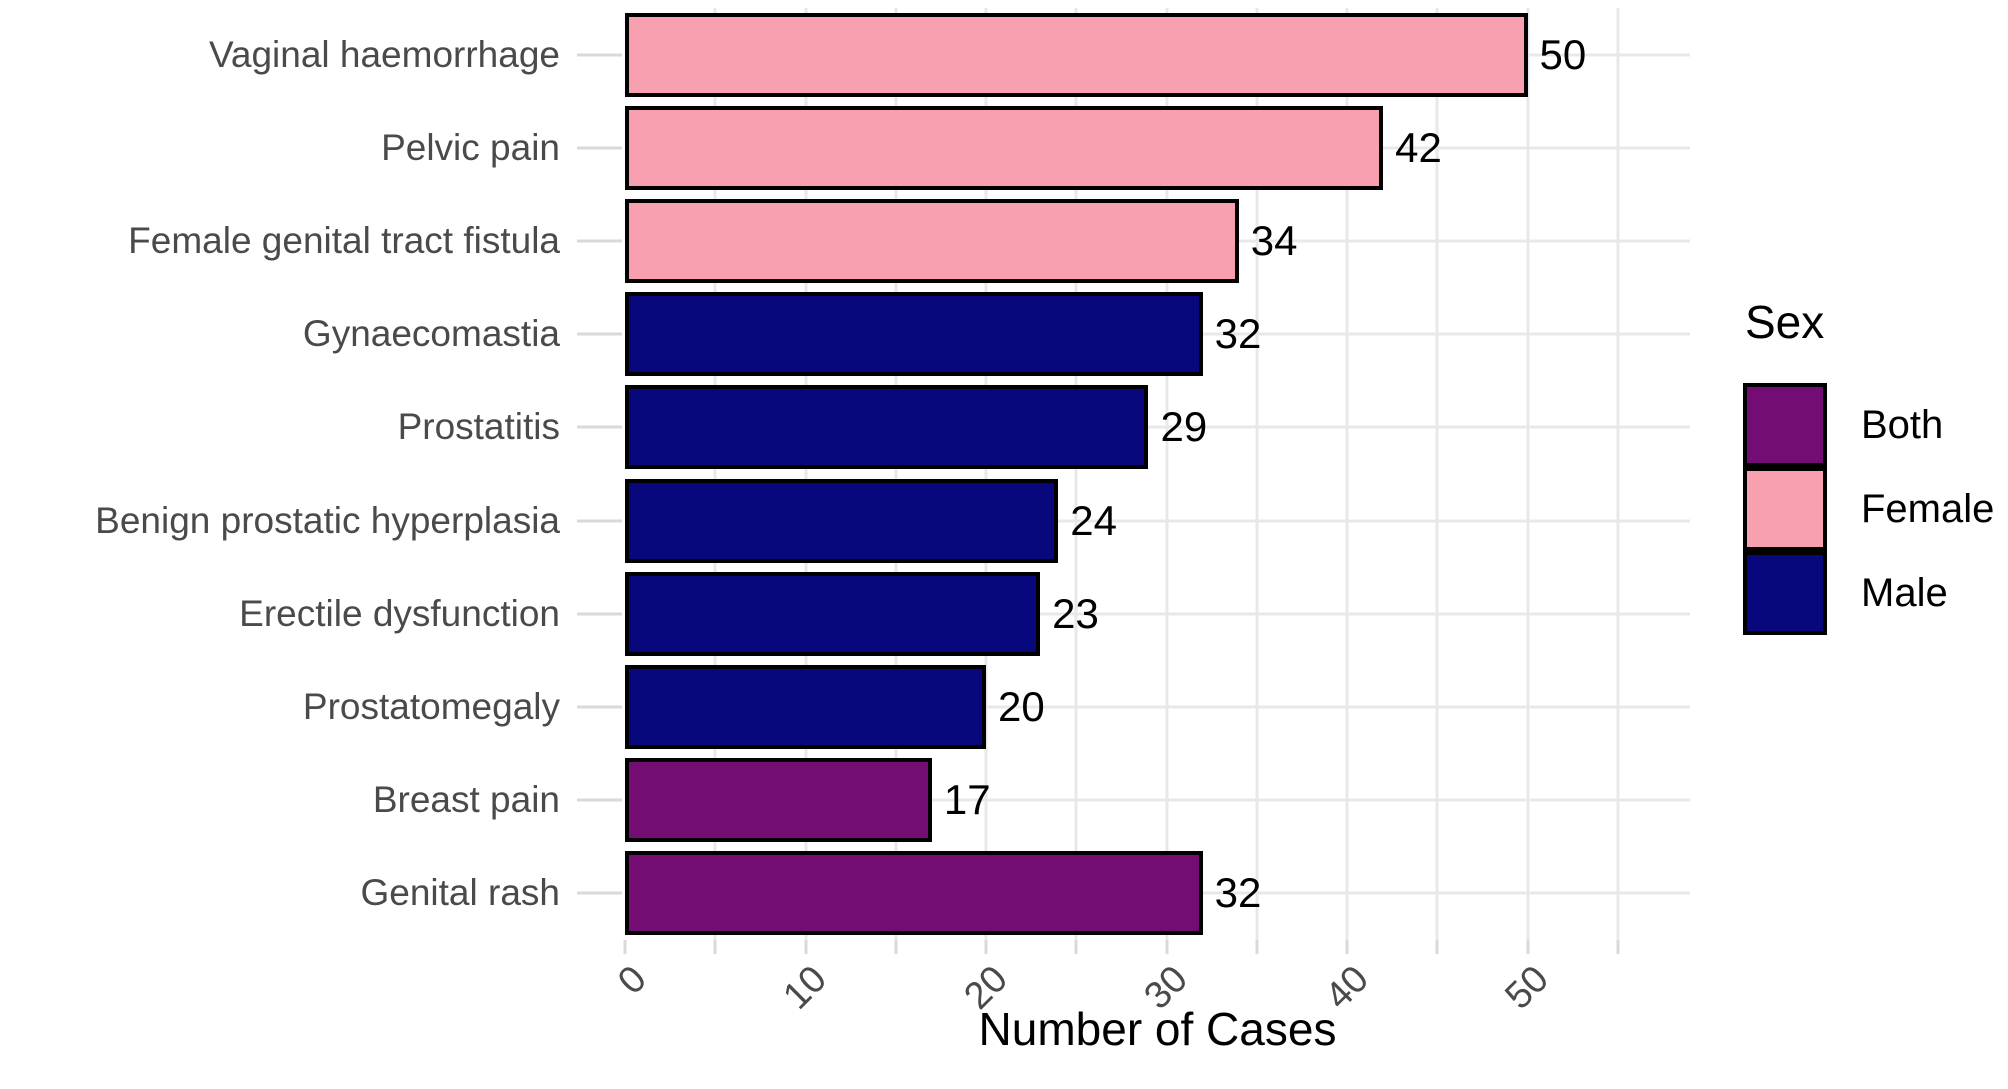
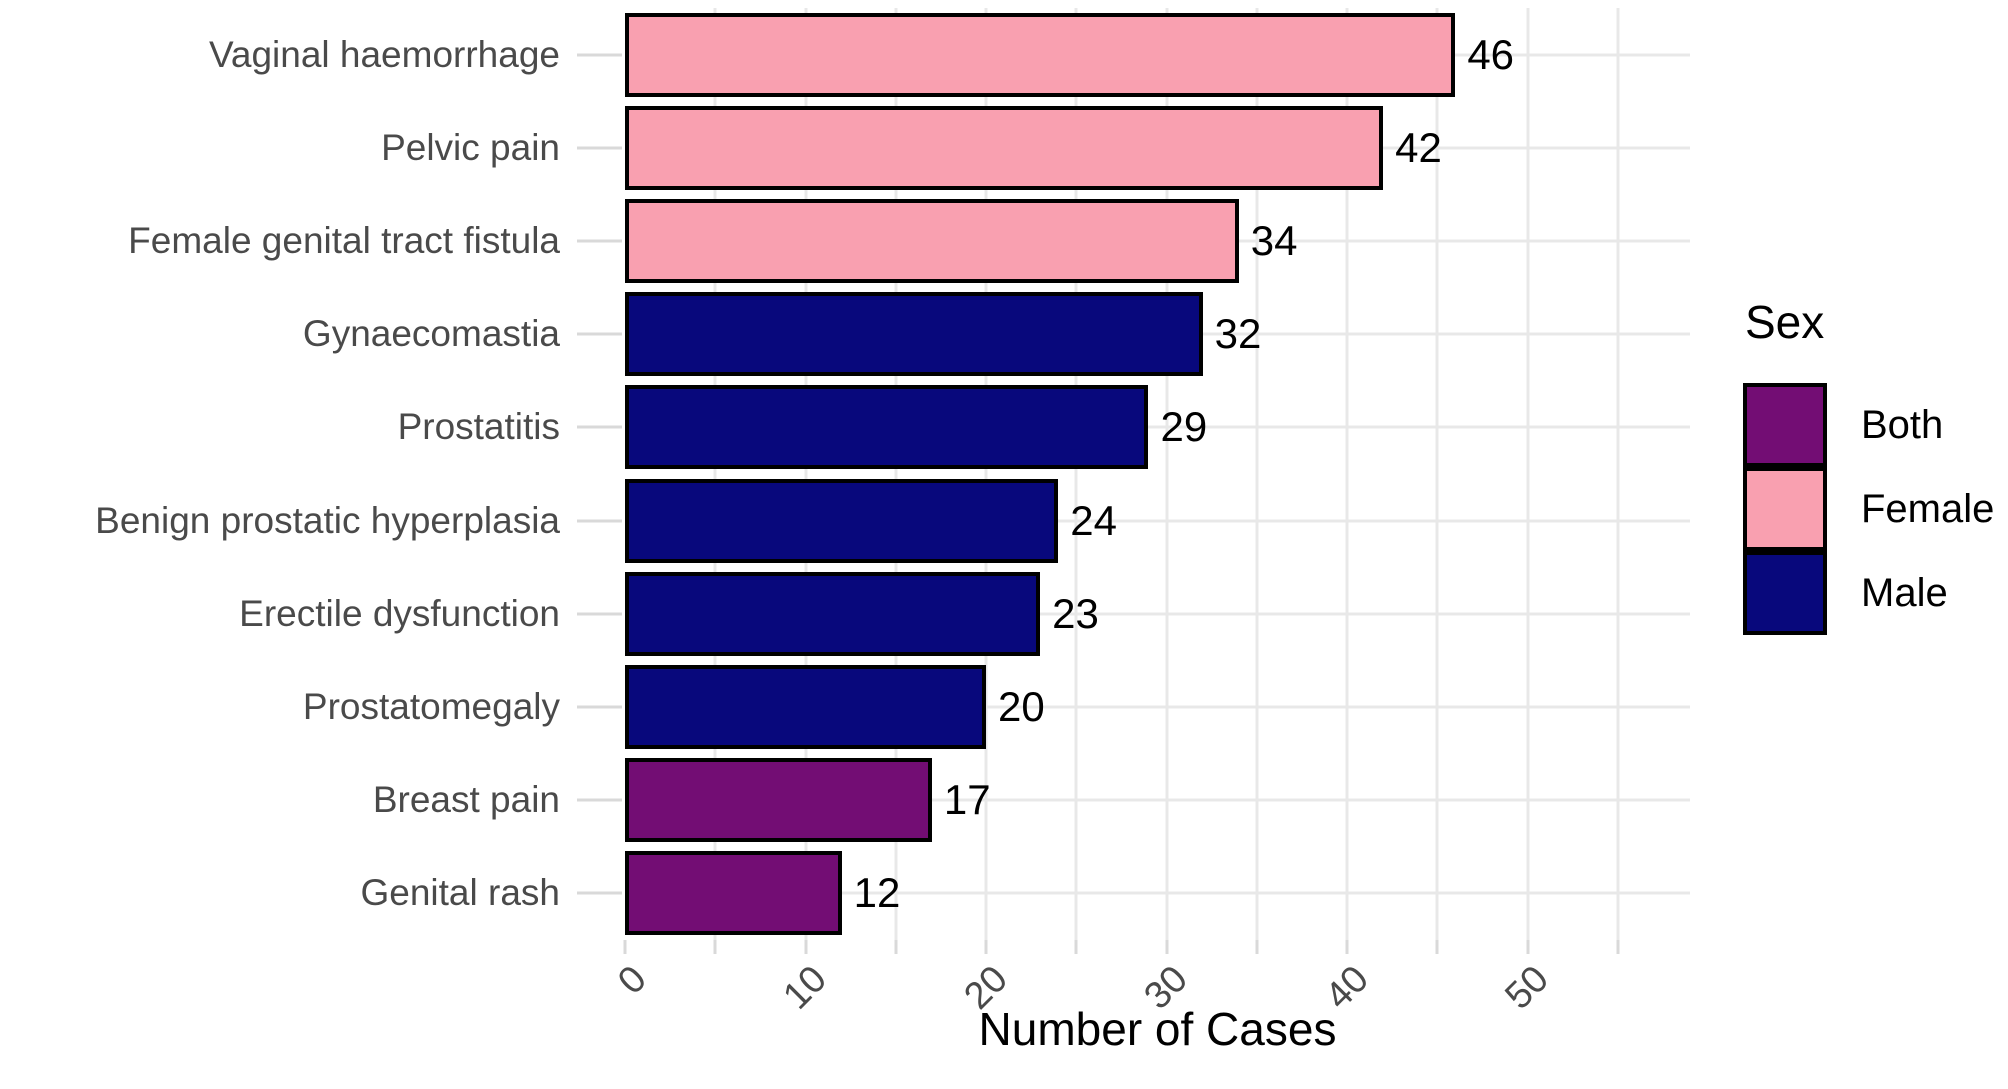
Vaginal haemorrhage: 50 -> 46
Genital rash: 32 -> 12
